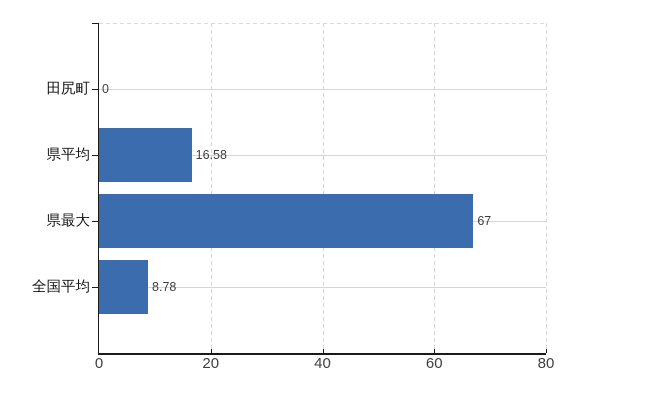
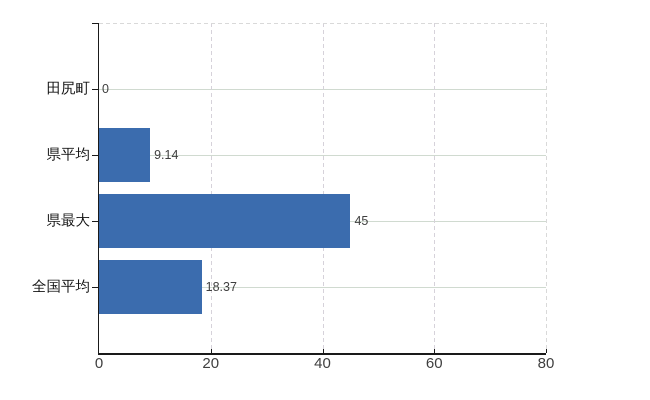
県平均: 16.58 -> 9.14
県最大: 67 -> 45
全国平均: 8.78 -> 18.37
